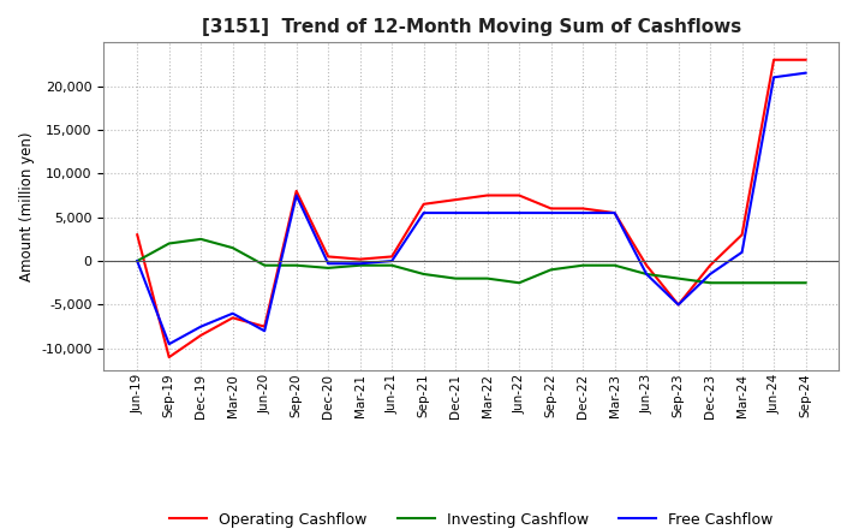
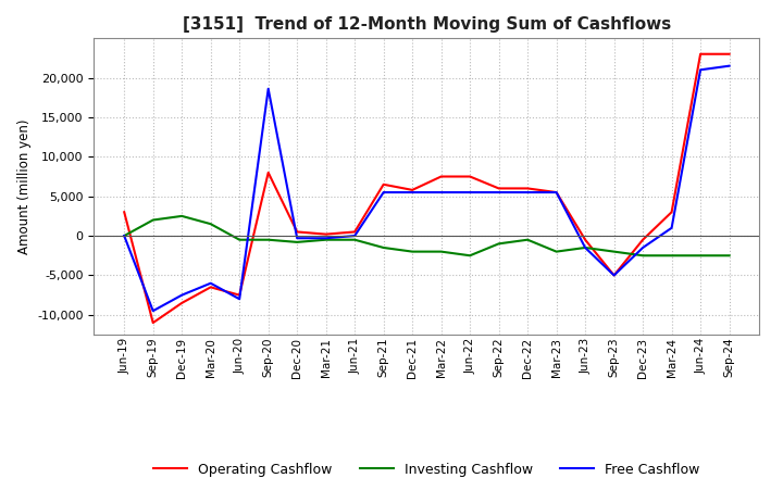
Free Cashflow/Sep-20: 7,500 -> 18,600
Operating Cashflow/Dec-21: 7,000 -> 5,800
Investing Cashflow/Mar-23: -500 -> -2,000
